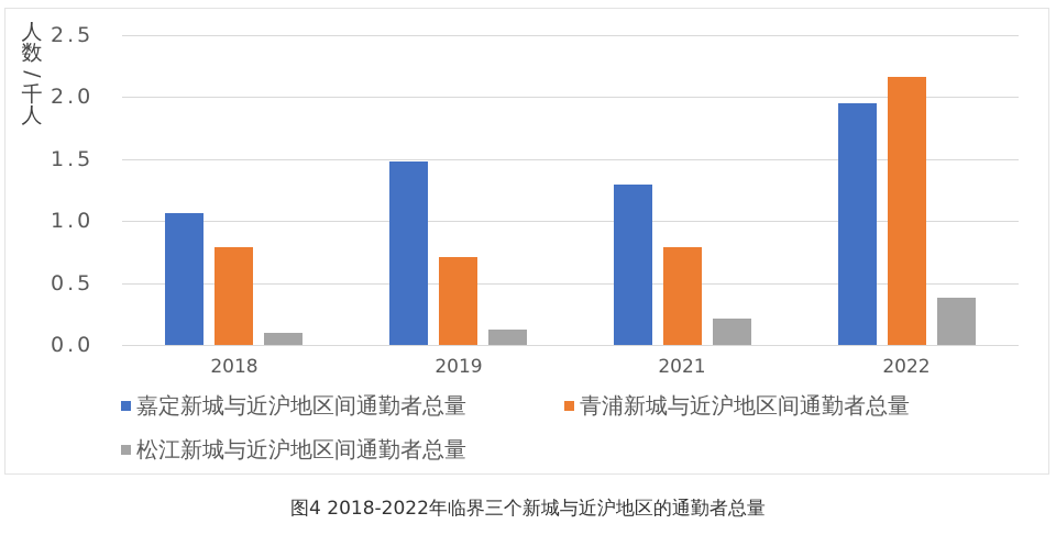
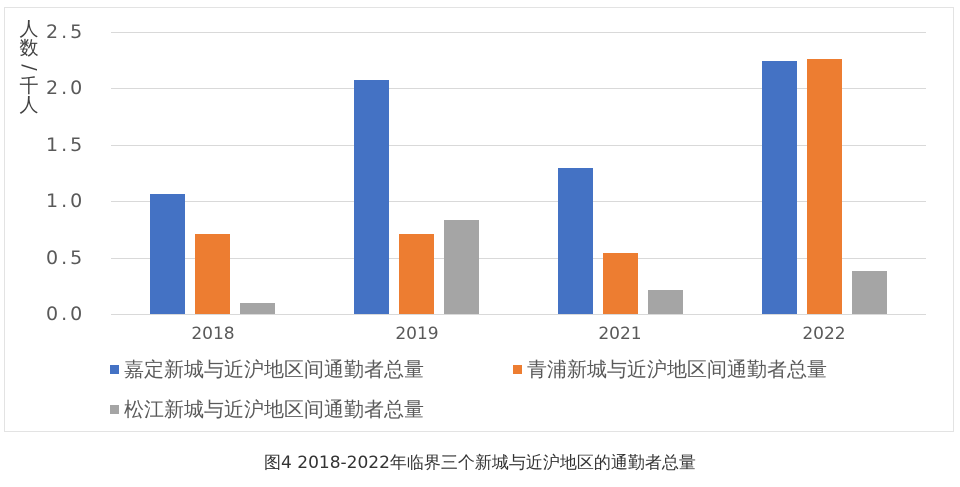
青浦新城与近沪地区间通勤者总量/2018: 0.79 -> 0.71
嘉定新城与近沪地区间通勤者总量/2019: 1.48 -> 2.07
松江新城与近沪地区间通勤者总量/2019: 0.12 -> 0.83
青浦新城与近沪地区间通勤者总量/2021: 0.79 -> 0.54
嘉定新城与近沪地区间通勤者总量/2022: 1.95 -> 2.24
青浦新城与近沪地区间通勤者总量/2022: 2.16 -> 2.26
